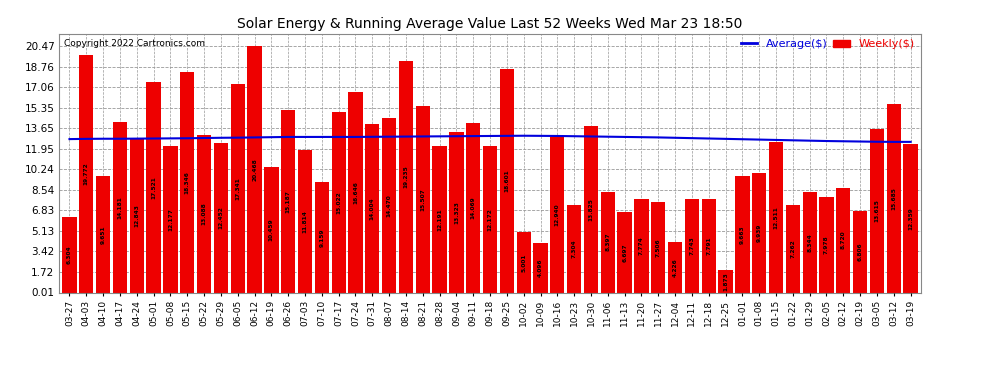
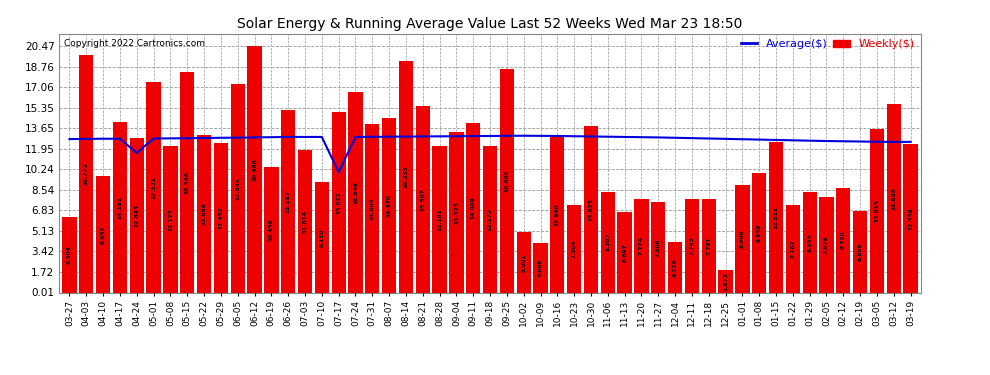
Average($)/04-24: 12.8 -> 11.6
Average($)/07-17: 12.9 -> 10.0
Weekly($)/01-01: 9.7 -> 8.9
